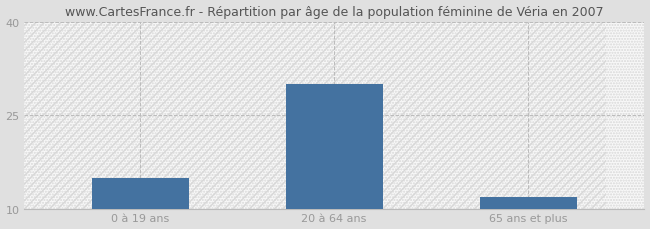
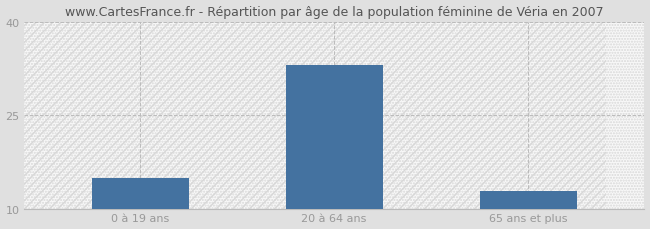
20 à 64 ans: 30 -> 33
65 ans et plus: 12 -> 13
